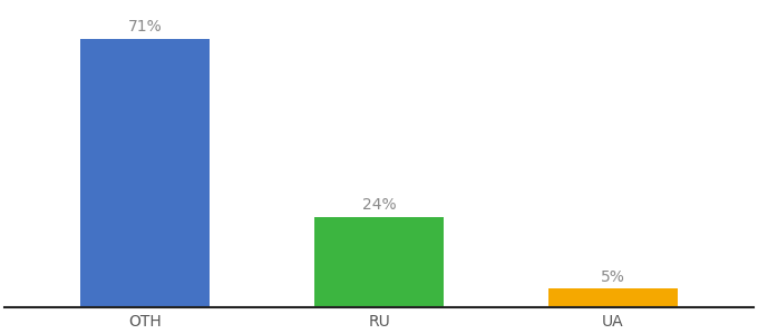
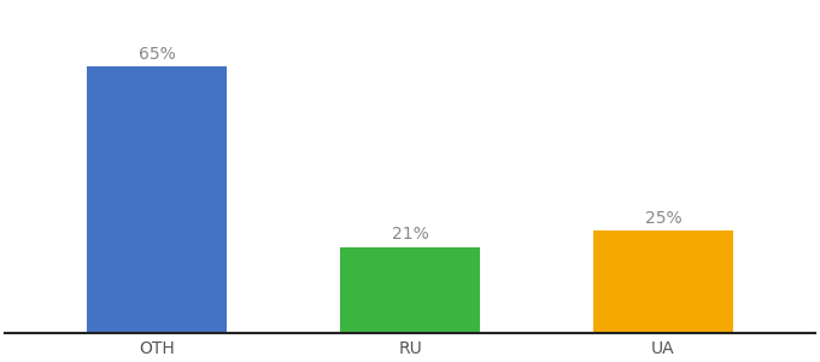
OTH: 71% -> 65%
RU: 24% -> 21%
UA: 5% -> 25%
